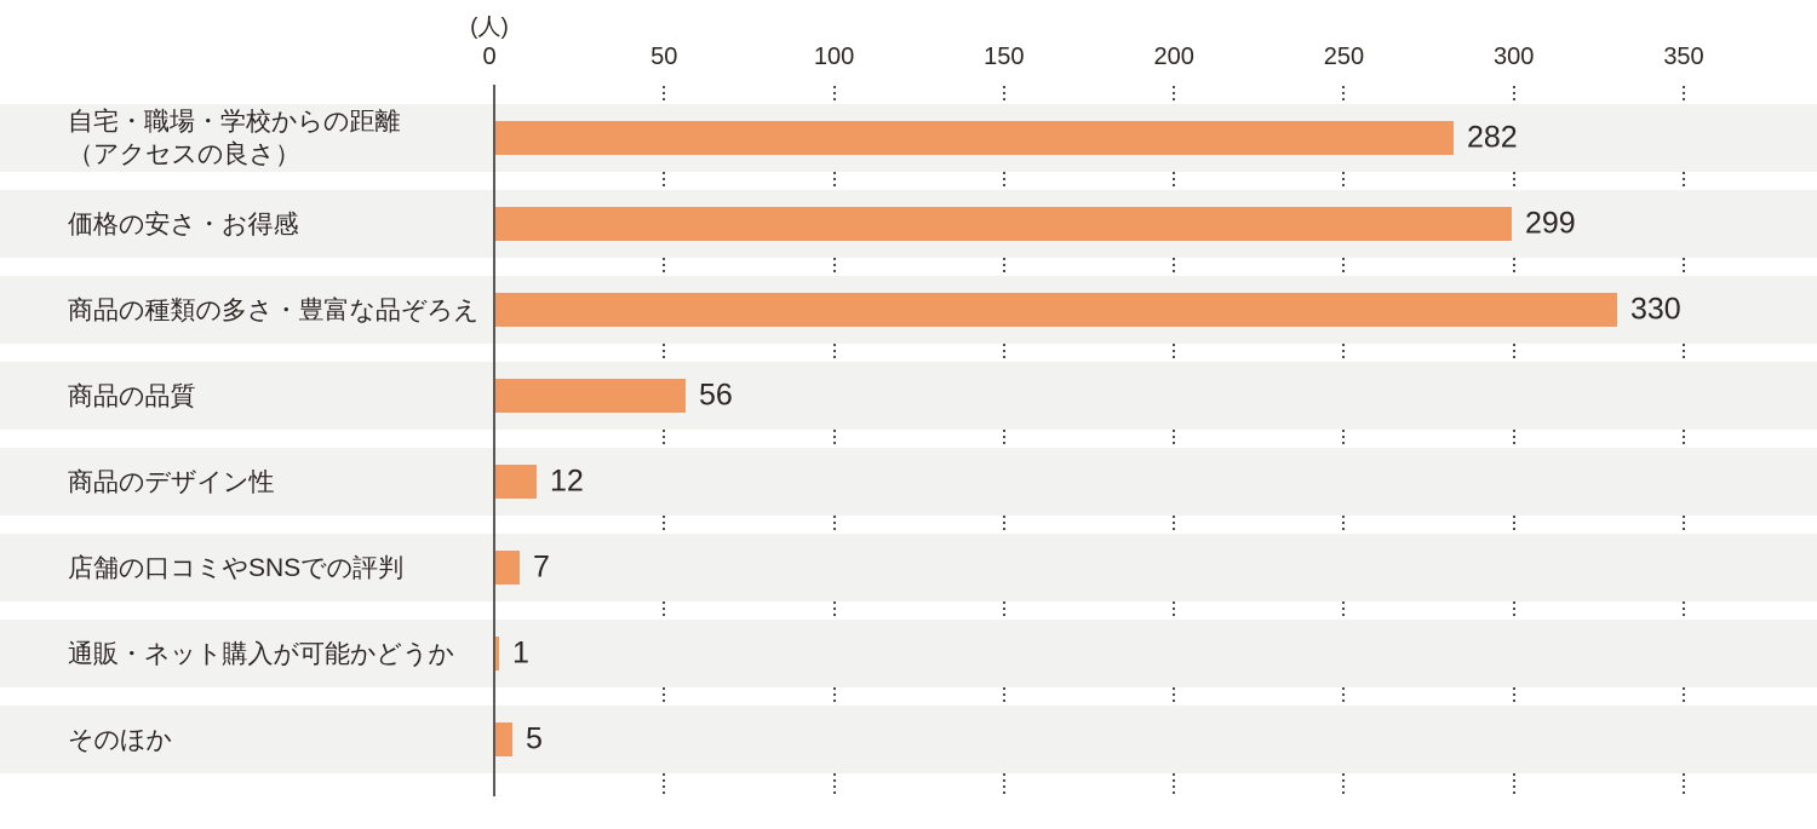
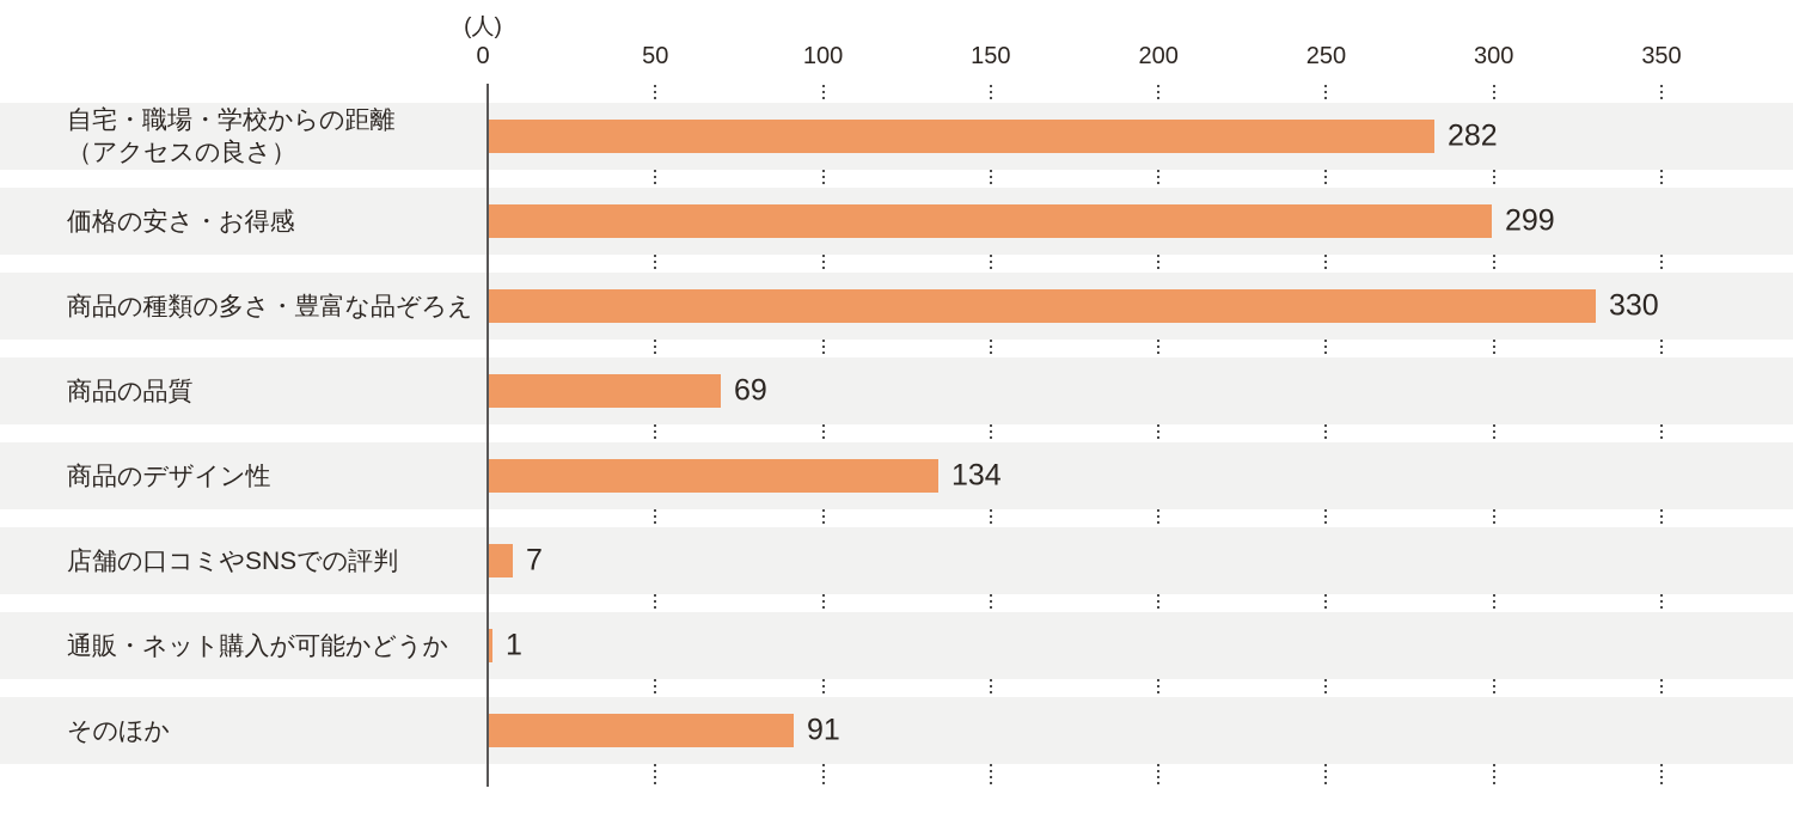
商品の品質: 56 -> 69
商品のデザイン性: 12 -> 134
そのほか: 5 -> 91
